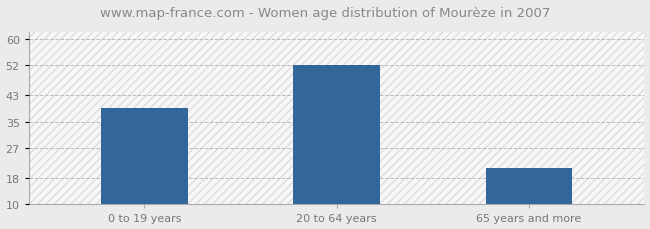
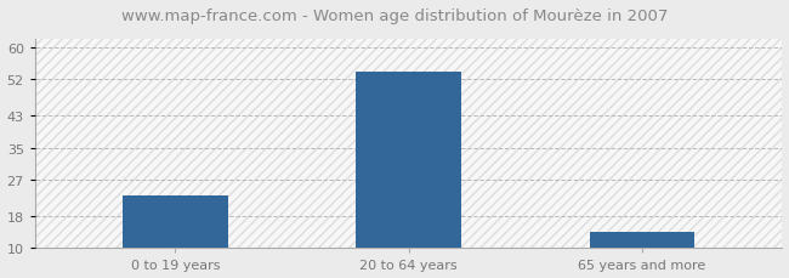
0 to 19 years: 39 -> 23
20 to 64 years: 52 -> 54
65 years and more: 21 -> 14
